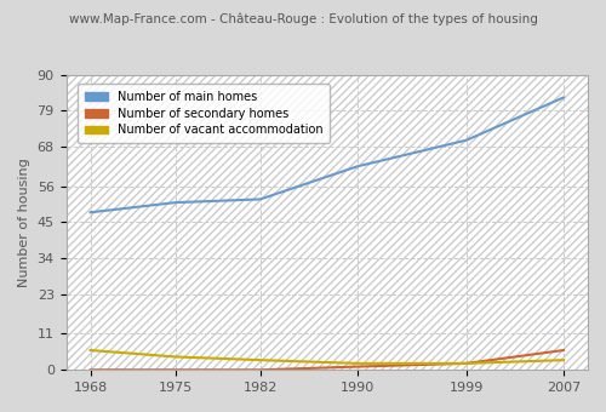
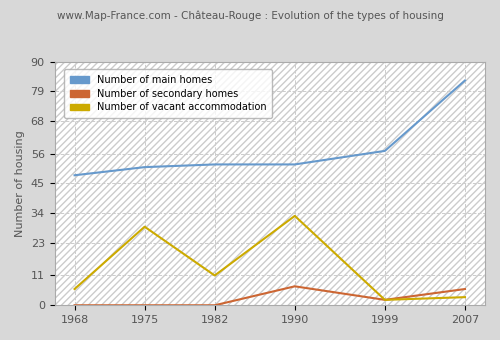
Number of vacant accommodation/1975: 4 -> 29
Number of vacant accommodation/1982: 3 -> 11
Number of main homes/1990: 62 -> 52
Number of secondary homes/1990: 1 -> 7
Number of vacant accommodation/1990: 2 -> 33
Number of main homes/1999: 70 -> 57
